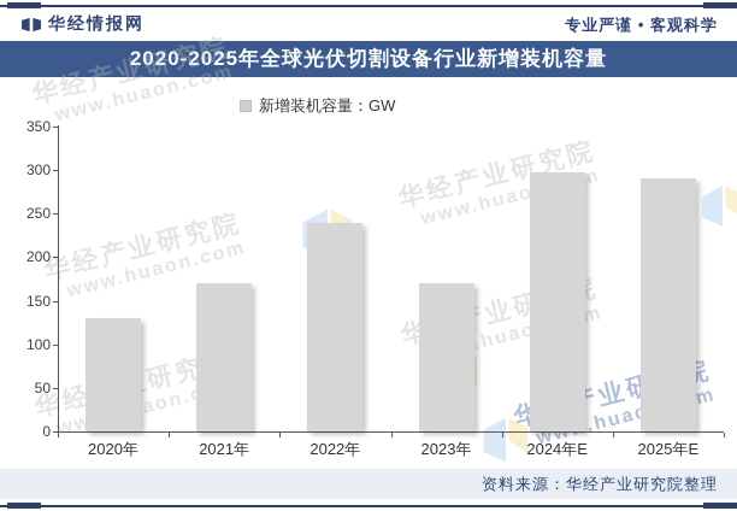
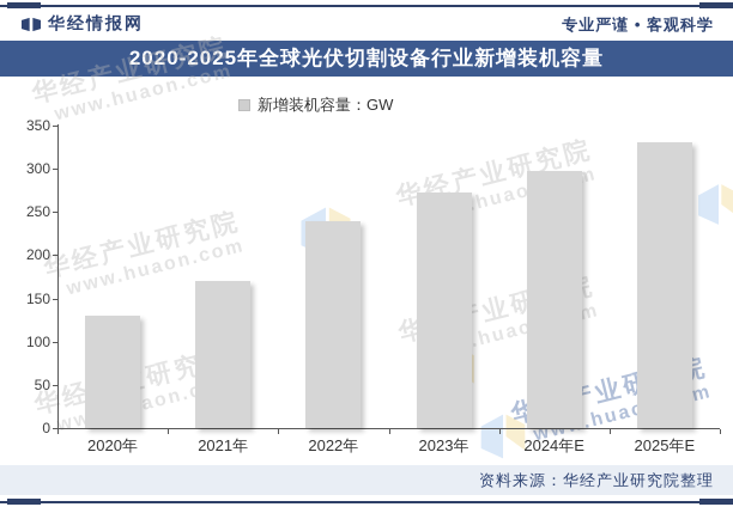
2023年: 170 -> 270
2025年E: 290 -> 330
